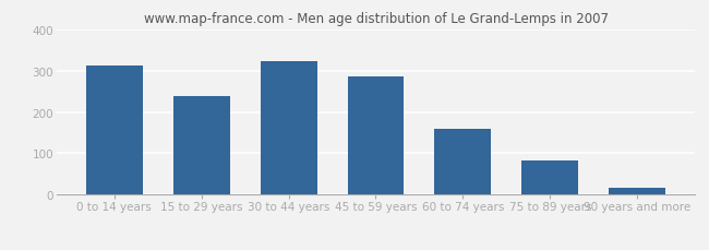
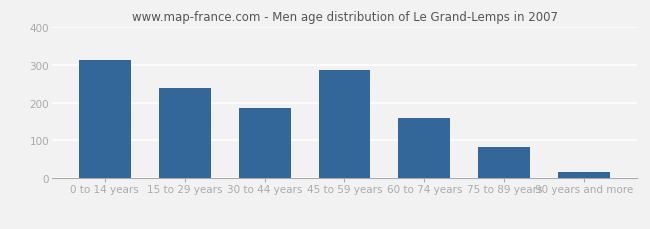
30 to 44 years: 322 -> 185
